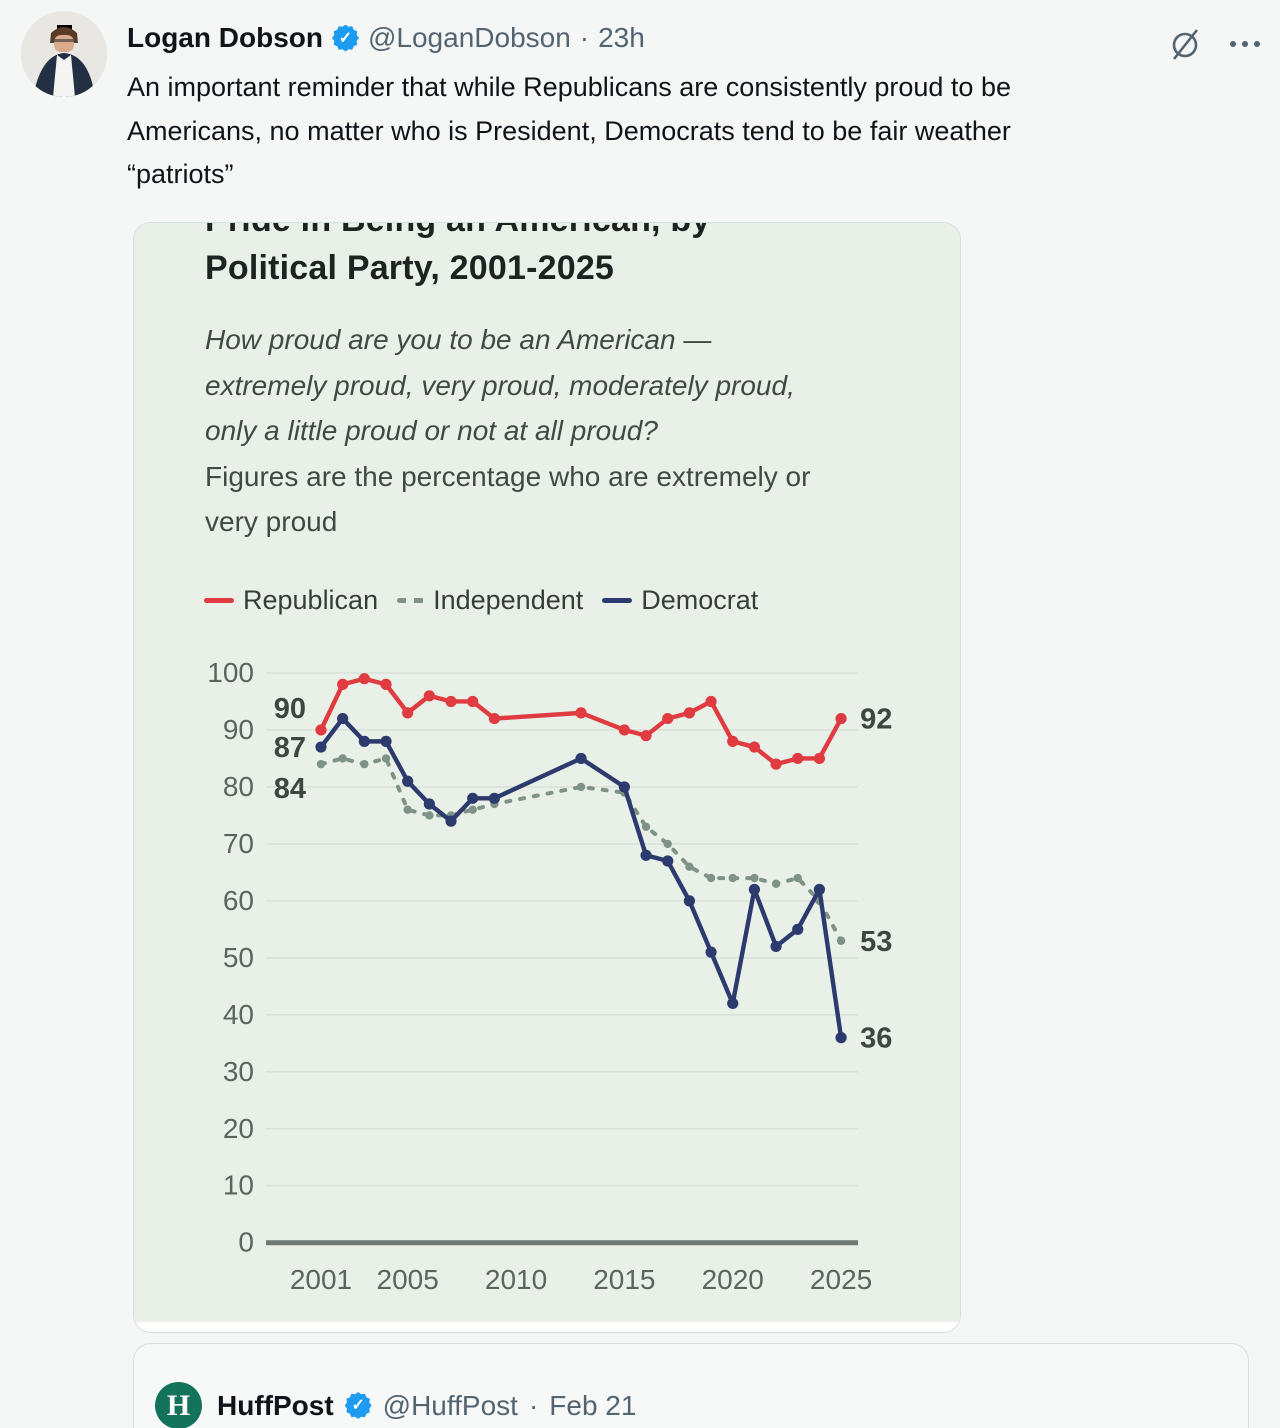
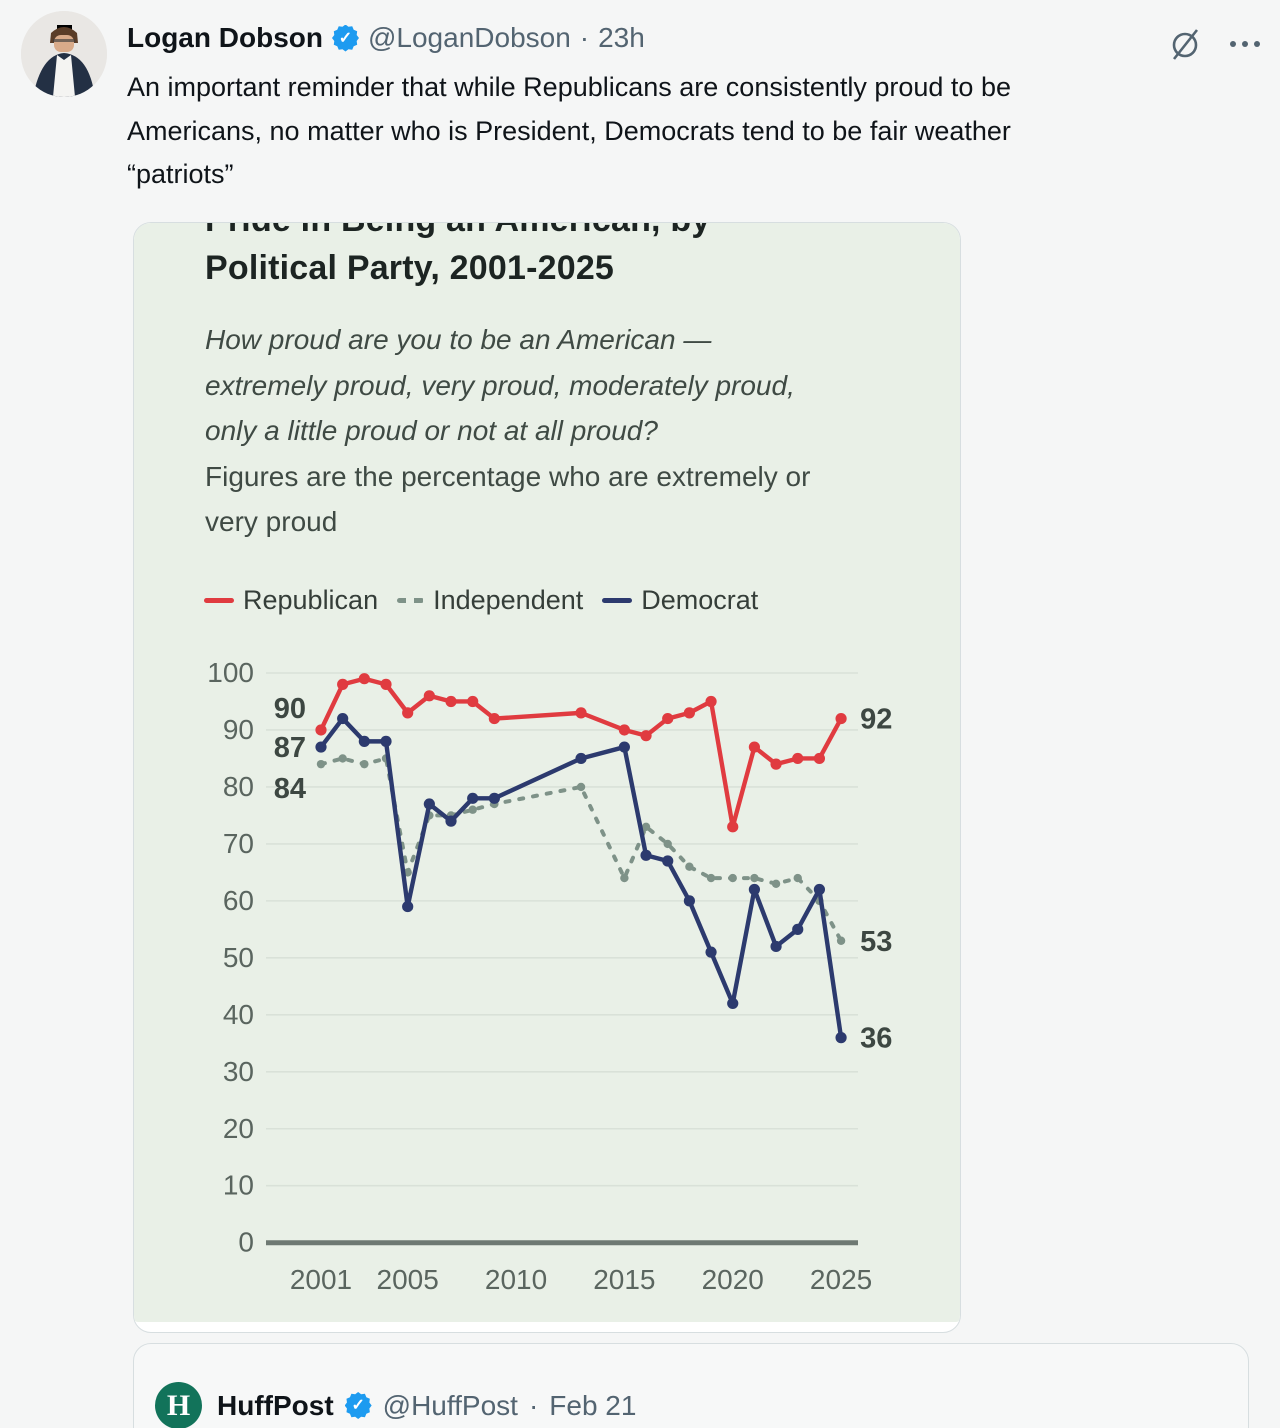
Independent/2005: 76 -> 65
Democrat/2005: 81 -> 59
Independent/2015: 79 -> 64
Democrat/2015: 80 -> 87
Republican/2020: 88 -> 73
